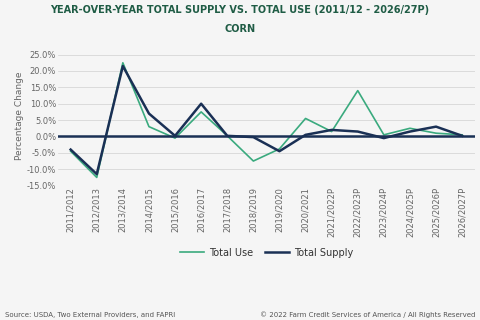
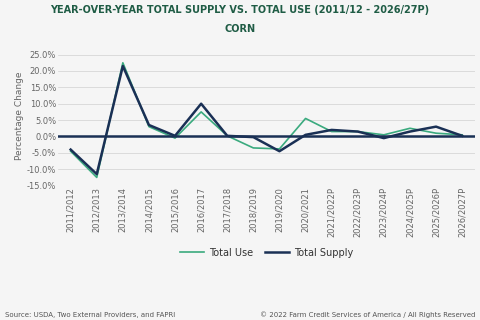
Total Supply/2014/2015: 7.0% -> 3.5%
Total Use/2018/2019: -7.5% -> -3.5%
Total Use/2022/2023P: 14.0% -> 1.5%
